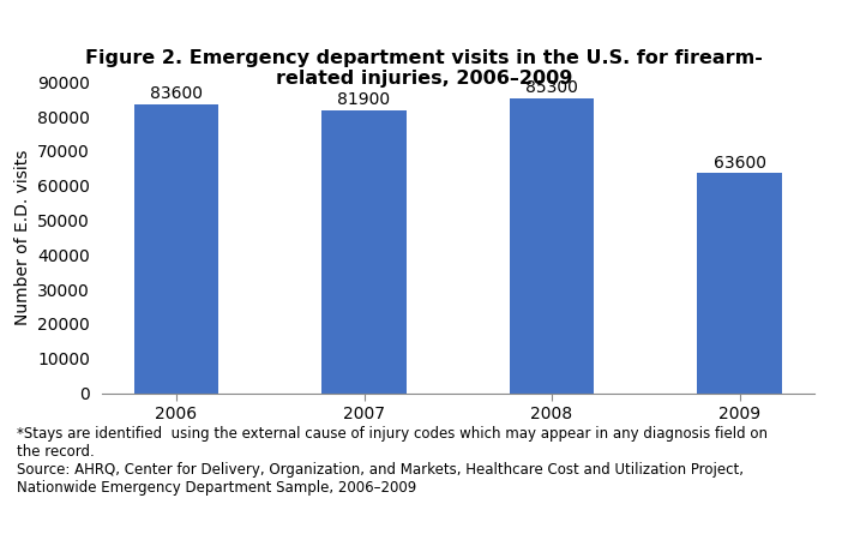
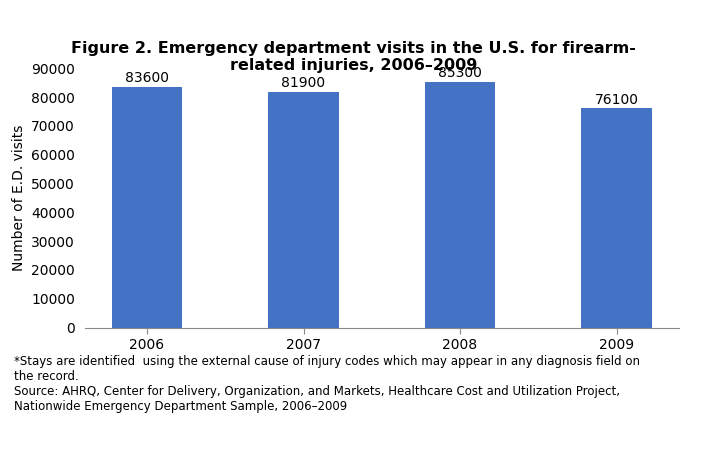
2009: 63600 -> 76100
